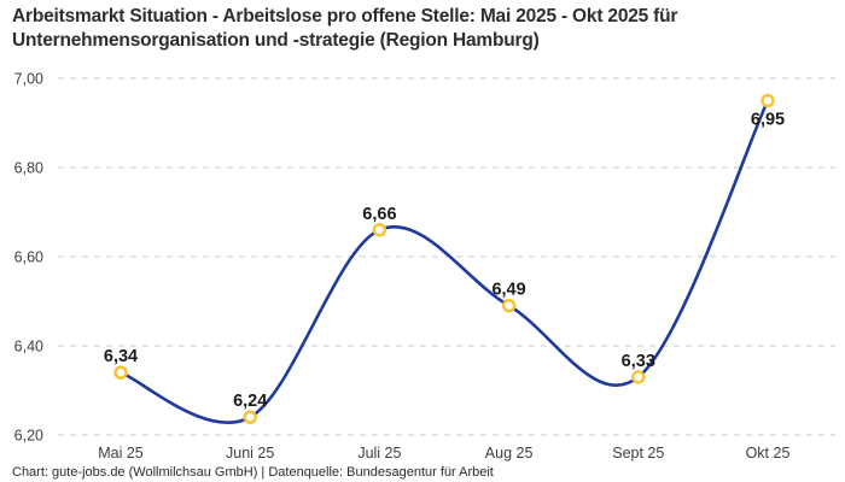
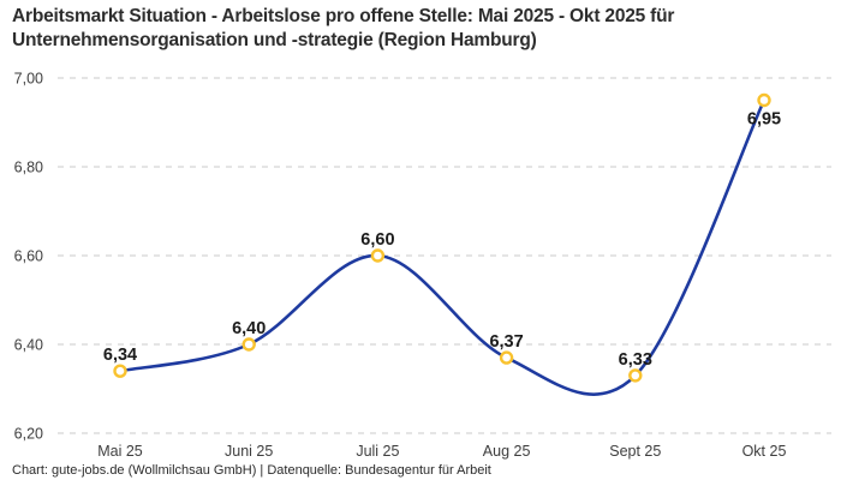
Juni 25: 6,24 -> 6,40
Juli 25: 6,66 -> 6,60
Aug 25: 6,49 -> 6,37
